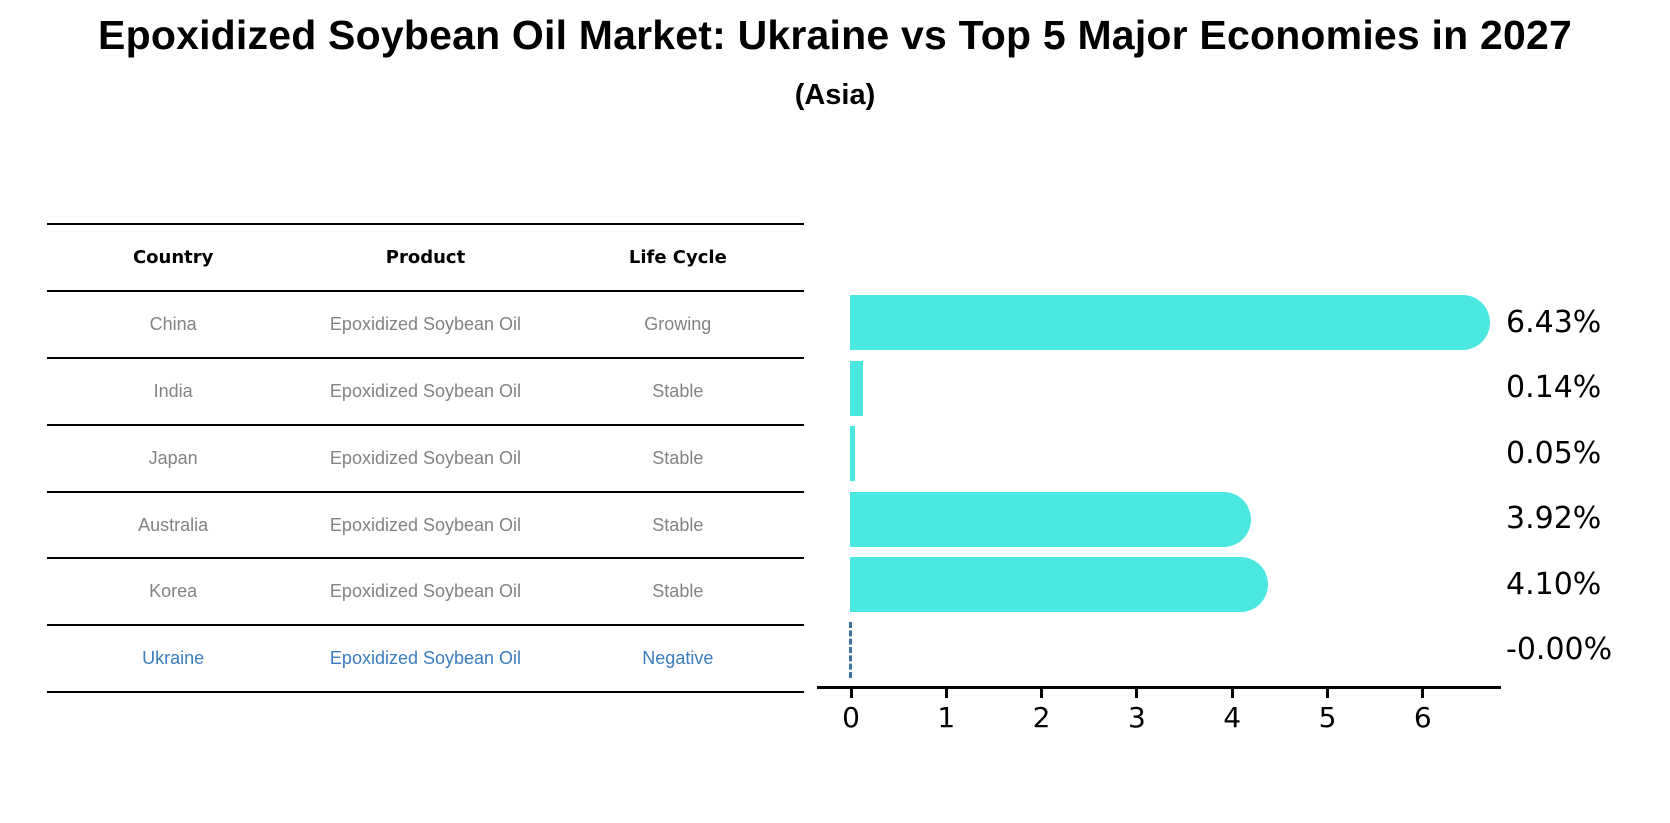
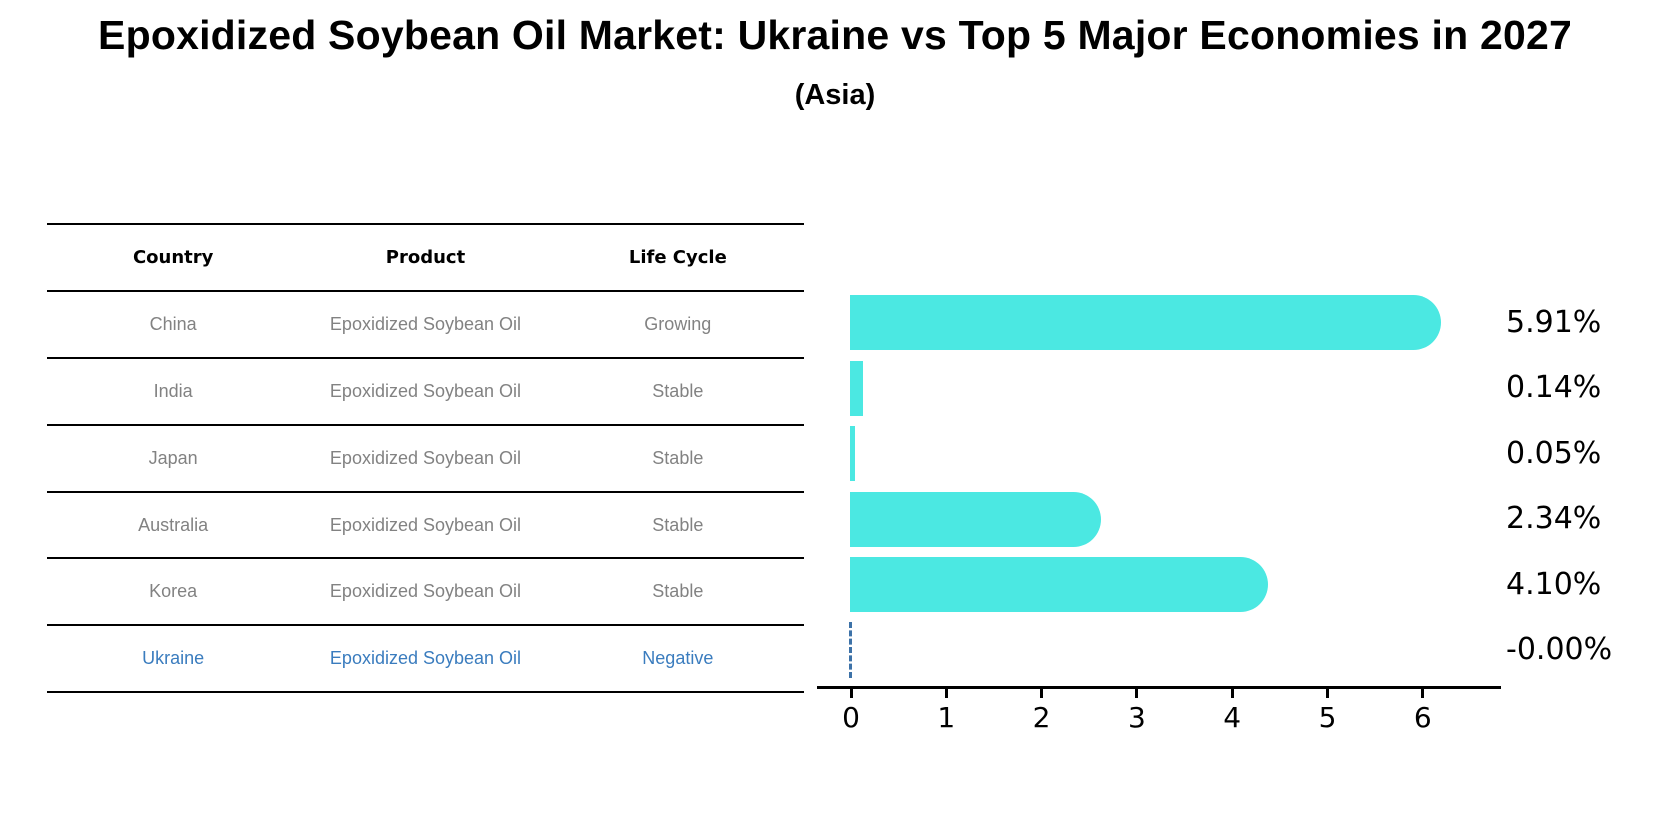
China: 6.43% -> 5.91%
Australia: 3.92% -> 2.34%
